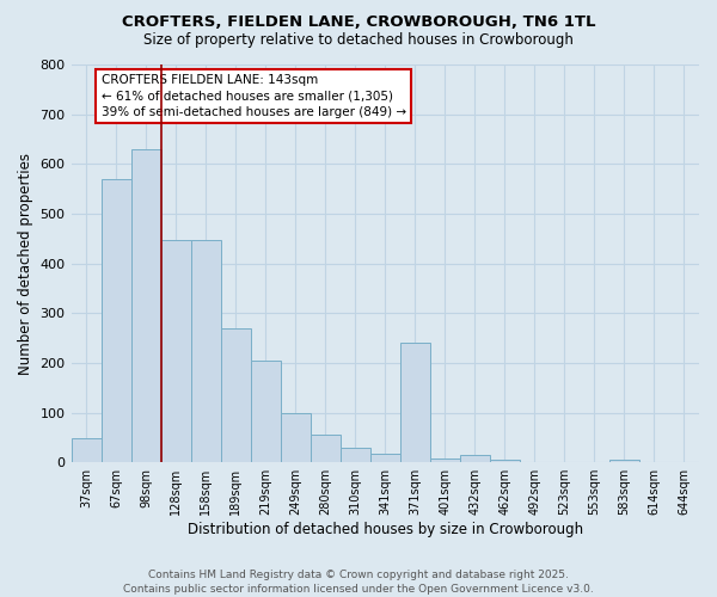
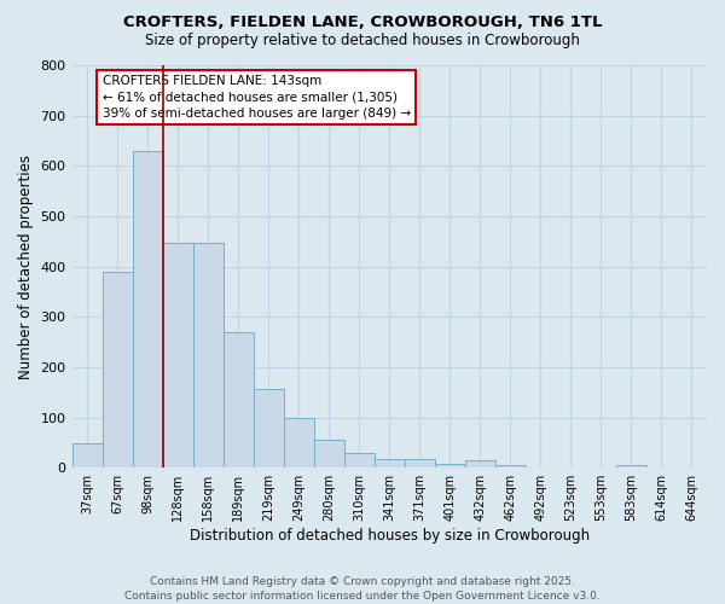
67sqm: 570 -> 390
219sqm: 205 -> 157
371sqm: 240 -> 17
